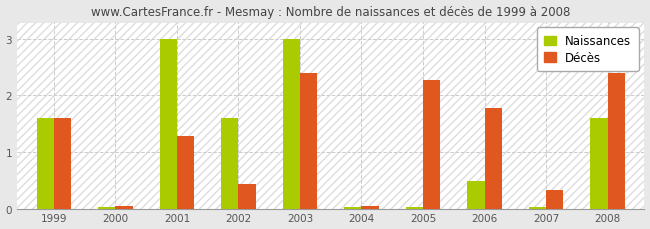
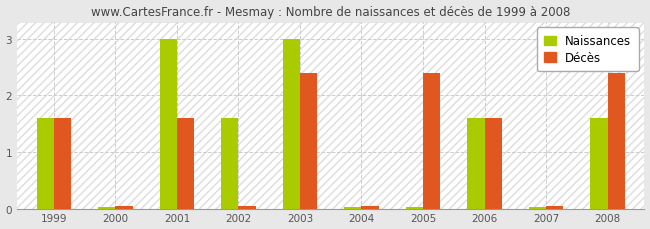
Décès/2001: 1.28 -> 1.60
Décès/2002: 0.44 -> 0.05
Décès/2005: 2.26 -> 2.40
Naissances/2006: 0.48 -> 1.60
Décès/2006: 1.78 -> 1.60
Décès/2007: 0.32 -> 0.05
